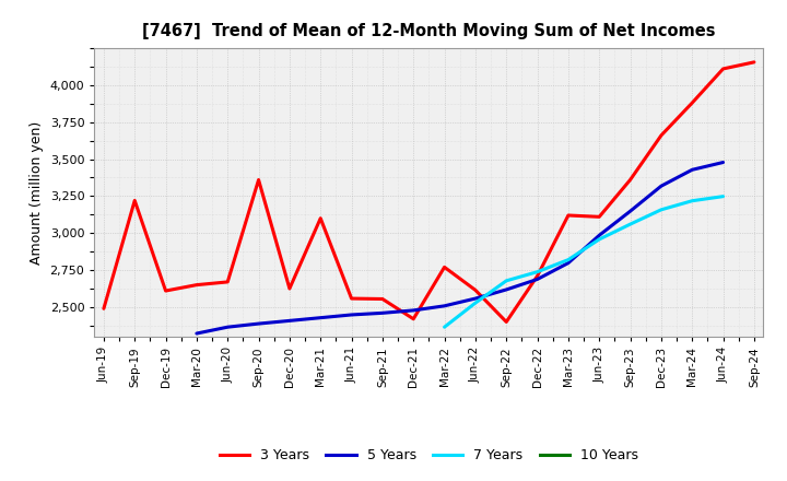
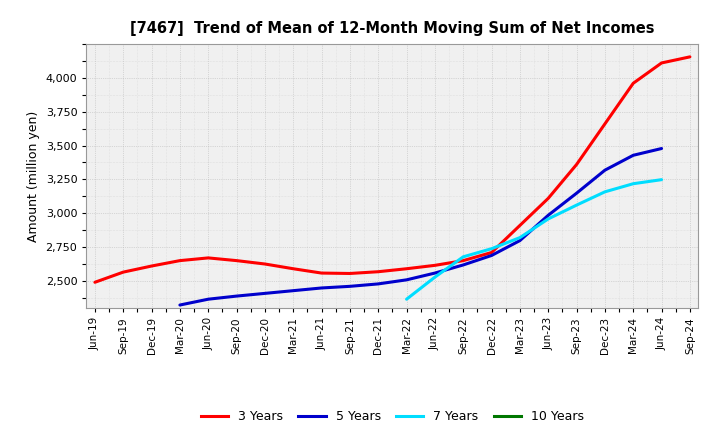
3 Years/Sep-19: 3,220 -> 2,560
3 Years/Sep-20: 3,360 -> 2,650
3 Years/Mar-21: 3,100 -> 2,590
3 Years/Dec-21: 2,420 -> 2,570
3 Years/Mar-22: 2,770 -> 2,590
3 Years/Sep-22: 2,400 -> 2,650
3 Years/Mar-23: 3,120 -> 2,910
3 Years/Mar-24: 3,880 -> 3,960
